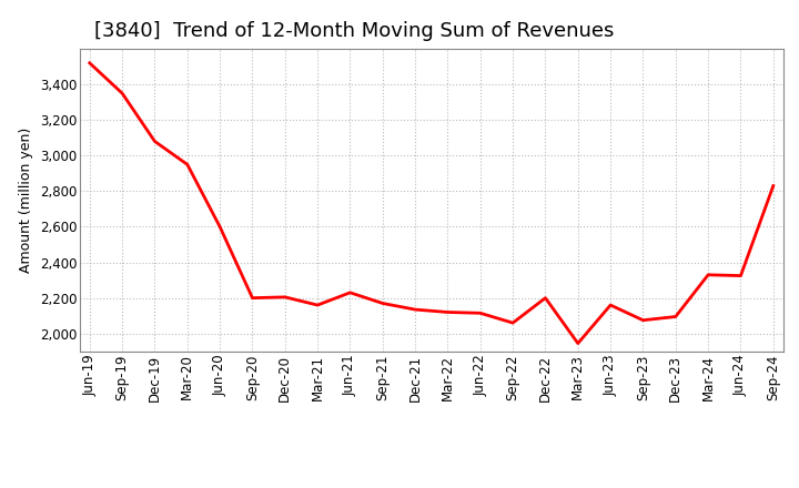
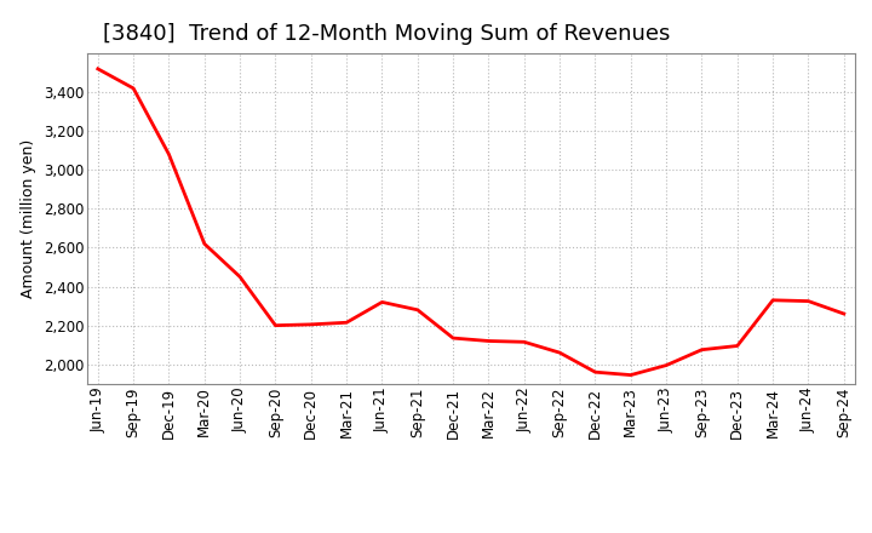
Sep-19: 3,350 -> 3,420
Mar-20: 2,950 -> 2,620
Jun-20: 2,600 -> 2,450
Mar-21: 2,160 -> 2,220
Jun-21: 2,230 -> 2,320
Sep-21: 2,170 -> 2,280
Dec-22: 2,200 -> 1,960
Jun-23: 2,160 -> 2,000
Sep-24: 2,830 -> 2,260
